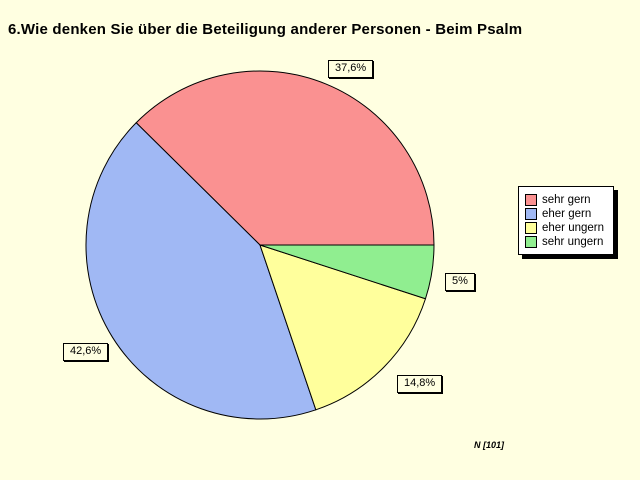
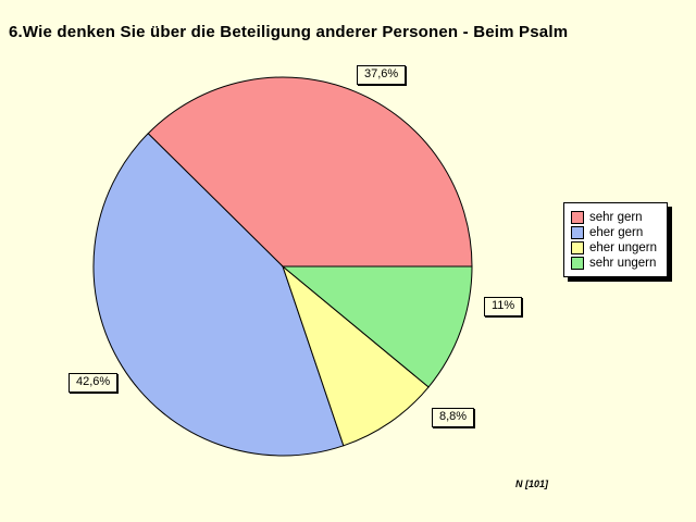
eher ungern: 14,8% -> 8,8%
sehr ungern: 5% -> 11%
